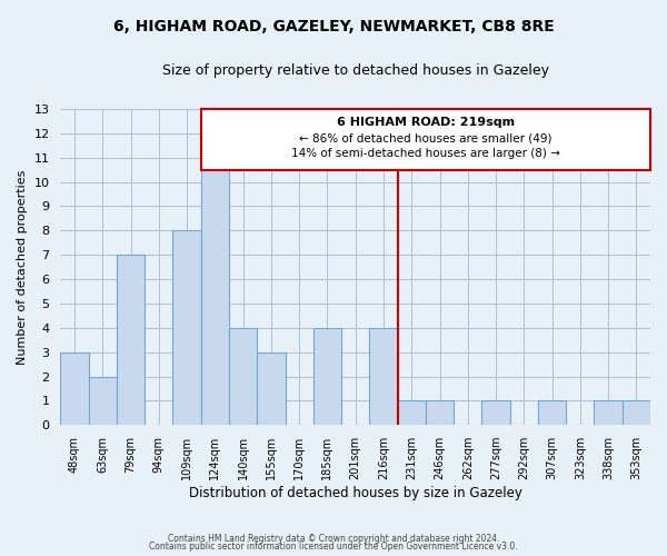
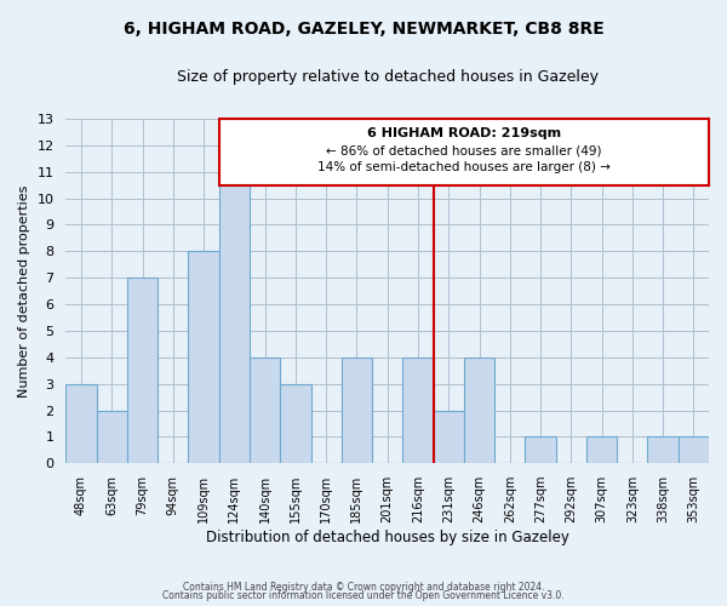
231sqm: 1 -> 2
246sqm: 1 -> 4
